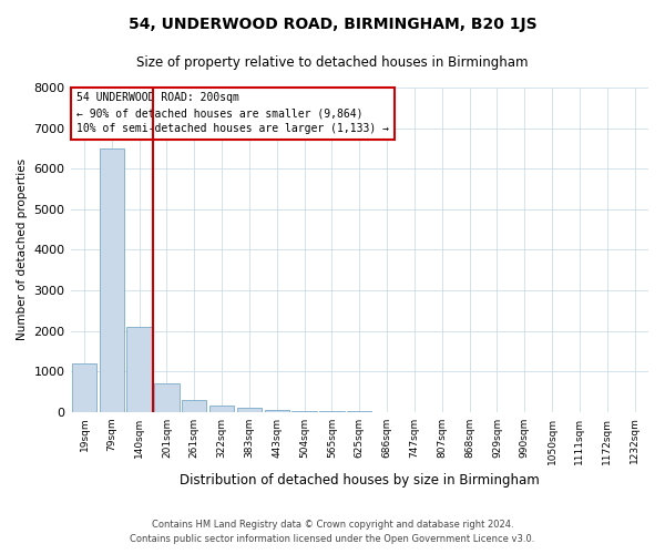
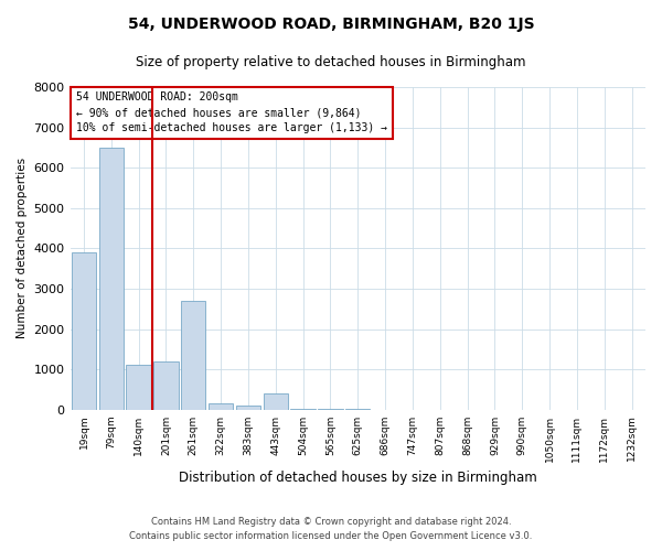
19sqm: 1200 -> 3900
140sqm: 2100 -> 1100
201sqm: 700 -> 1200
261sqm: 300 -> 2700
443sqm: 50 -> 400
